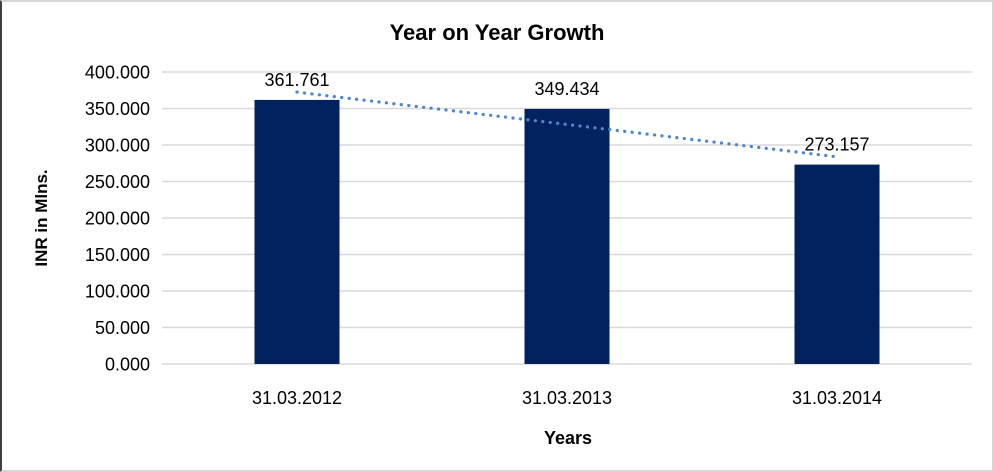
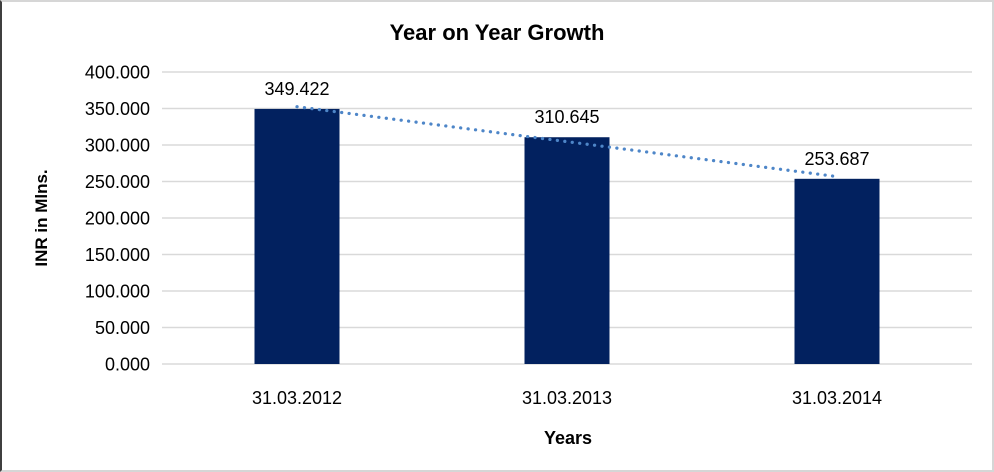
31.03.2012: 361.761 -> 349.422
31.03.2013: 349.434 -> 310.645
31.03.2014: 273.157 -> 253.687
